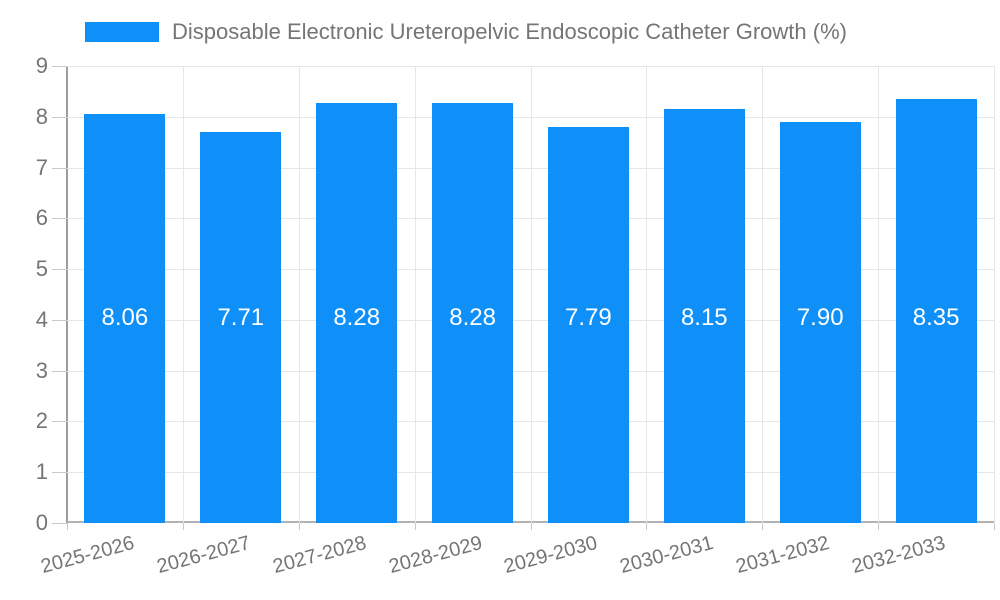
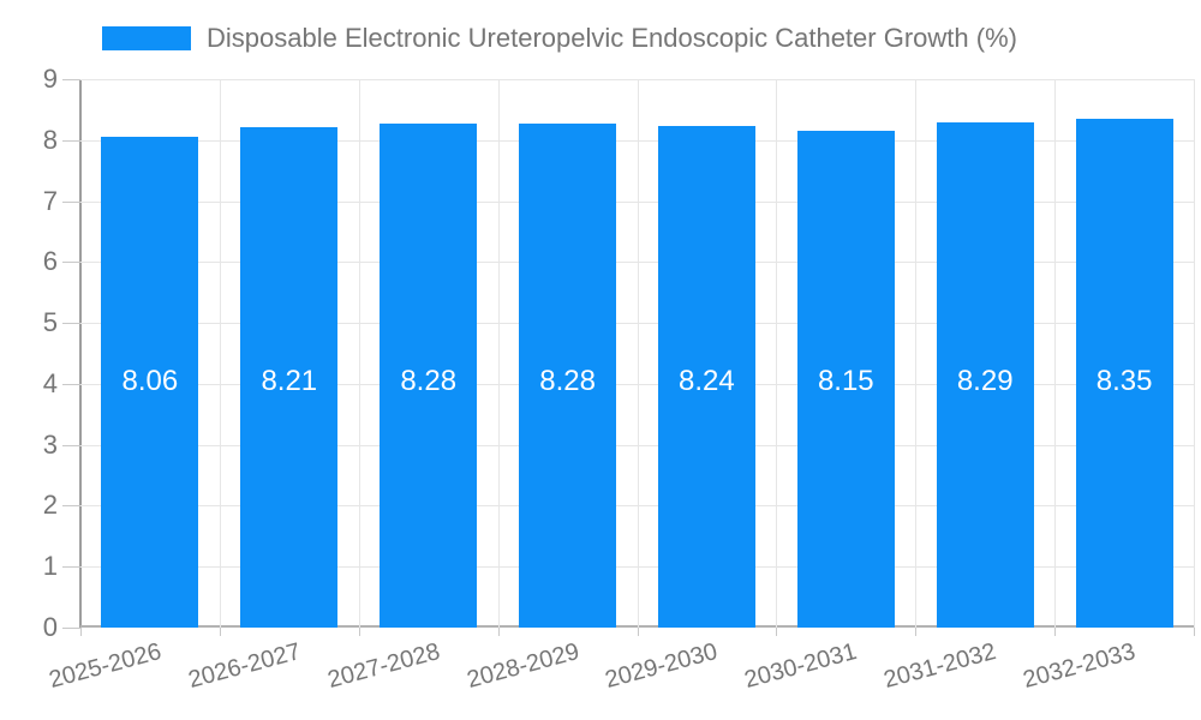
2026-2027: 7.71 -> 8.21
2029-2030: 7.79 -> 8.24
2031-2032: 7.90 -> 8.29
